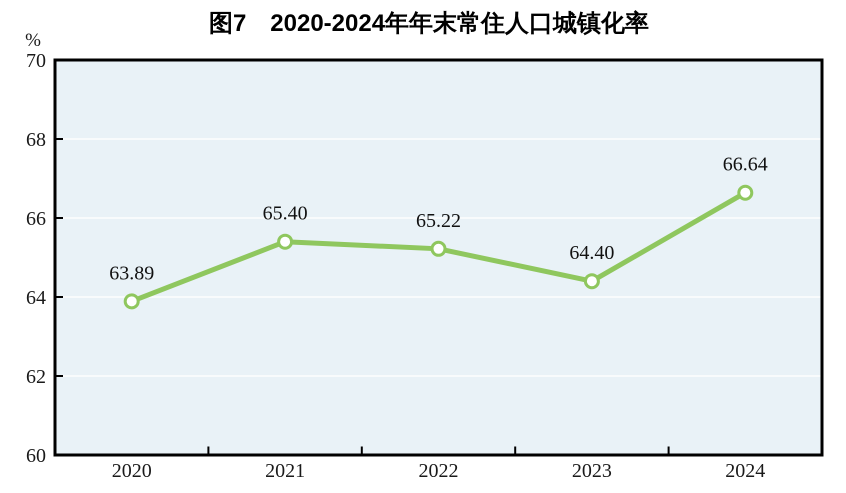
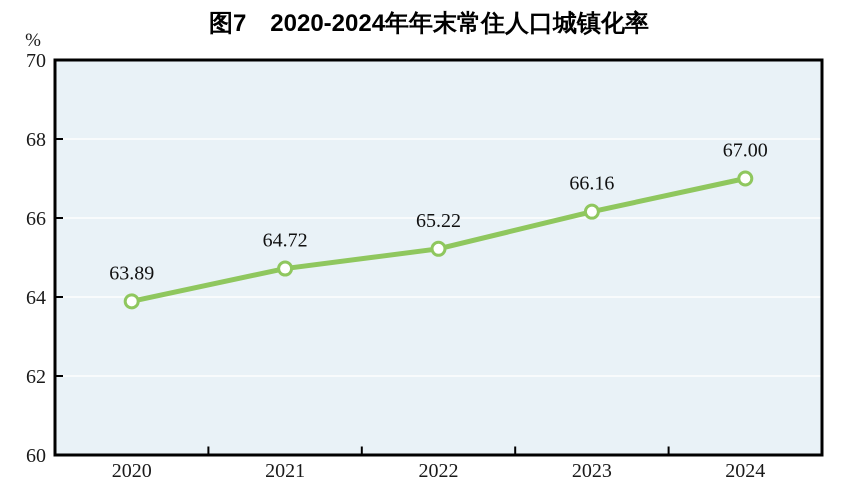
2021: 65.40 -> 64.72
2023: 64.40 -> 66.16
2024: 66.64 -> 67.00
